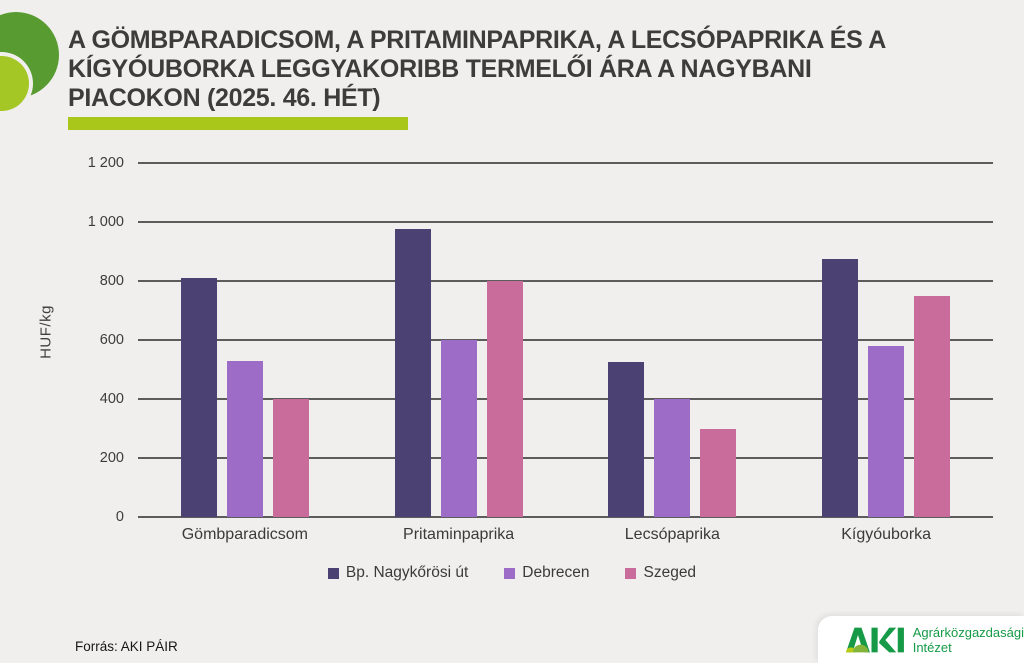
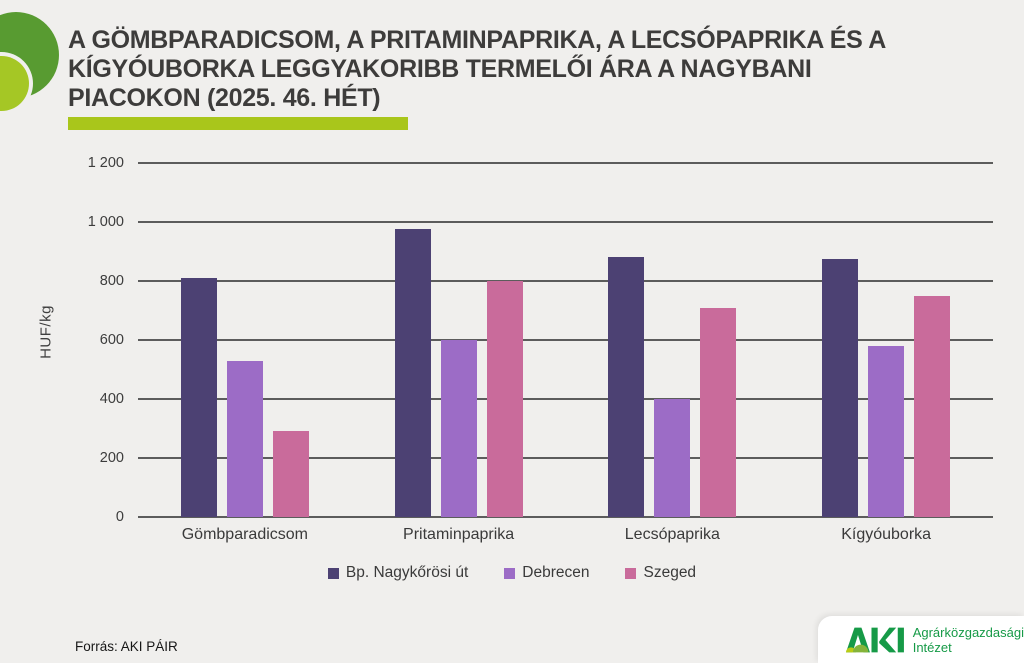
Szeged/Gömbparadicsom: 400 -> 290
Bp. Nagykőrösi út/Lecsópaprika: 520 -> 880
Szeged/Lecsópaprika: 300 -> 710
